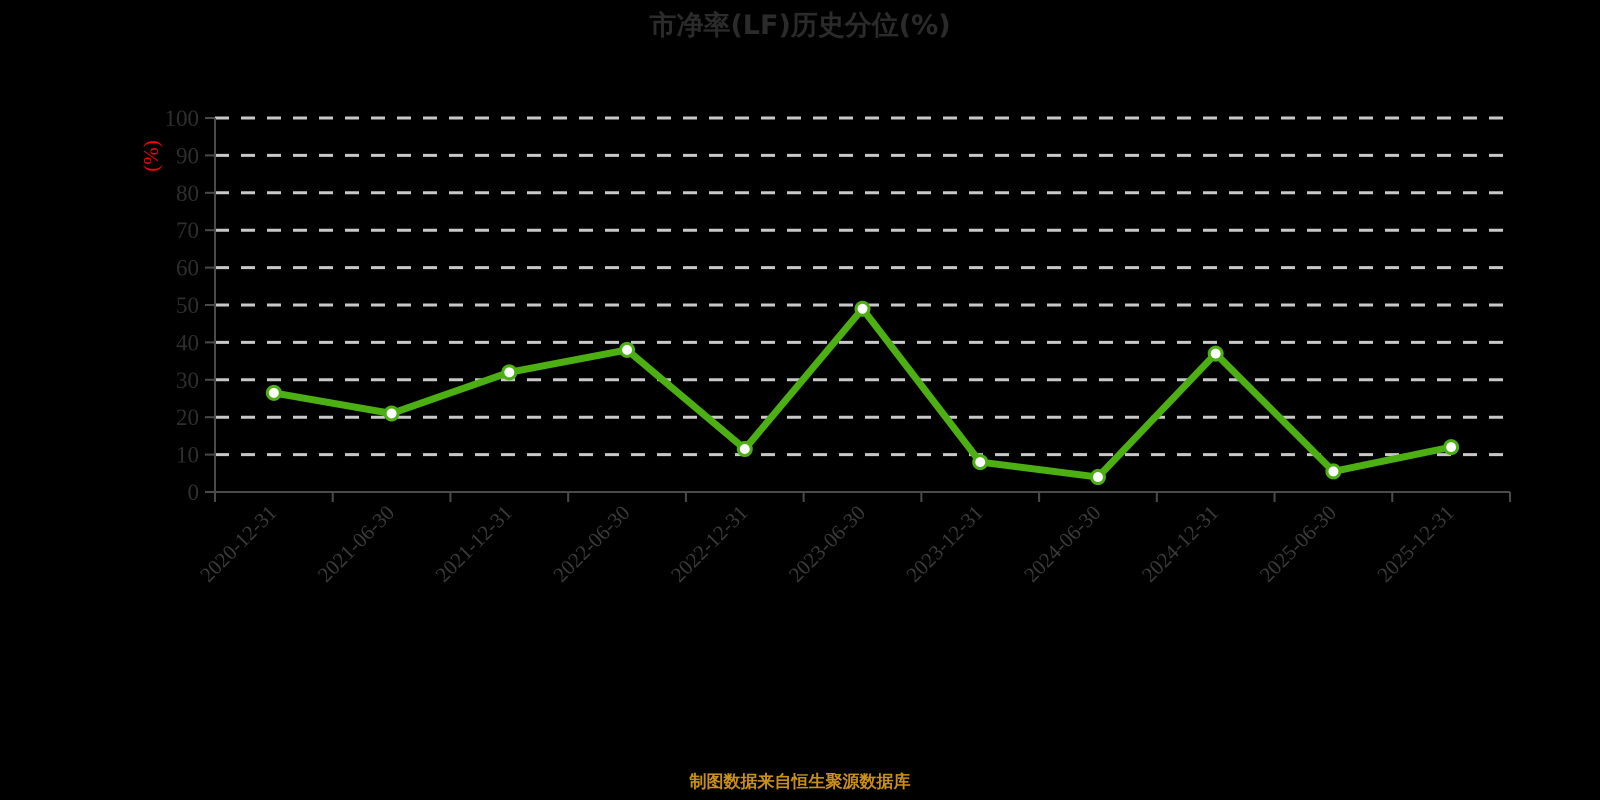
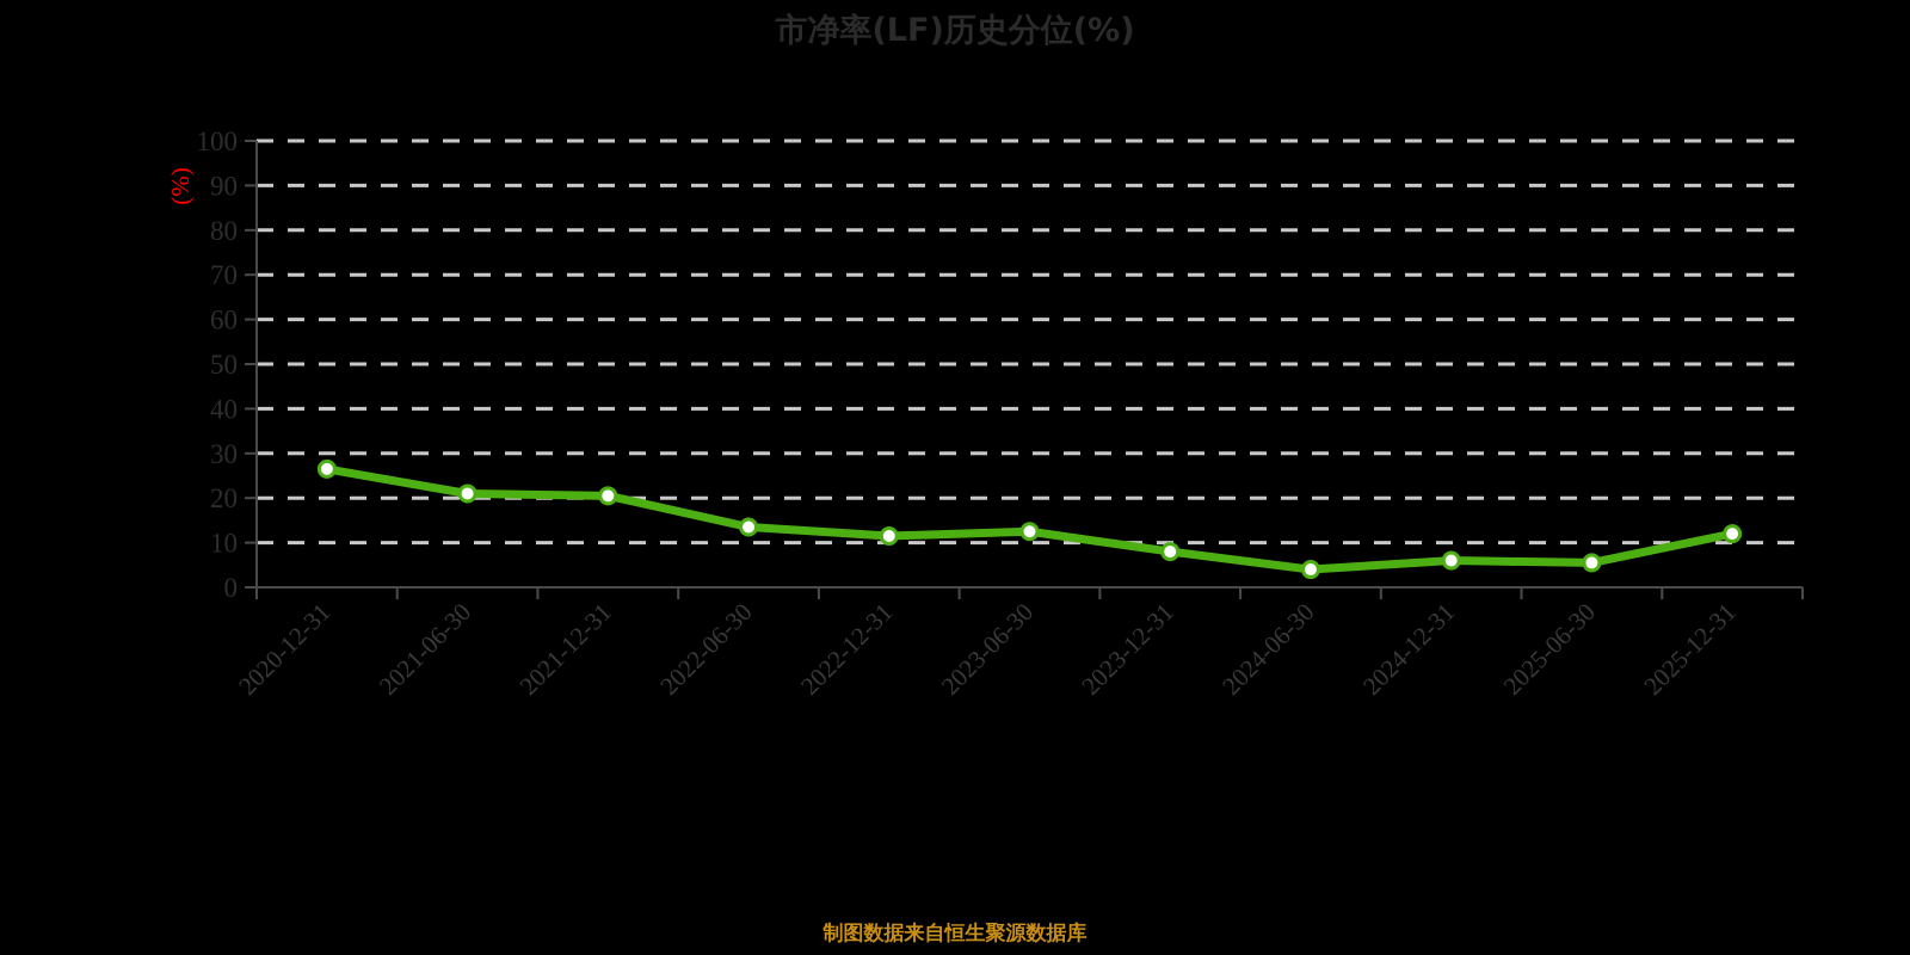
2021-12-31: 32 -> 20
2022-06-30: 38 -> 14
2023-06-30: 49 -> 12
2024-12-31: 37 -> 6
